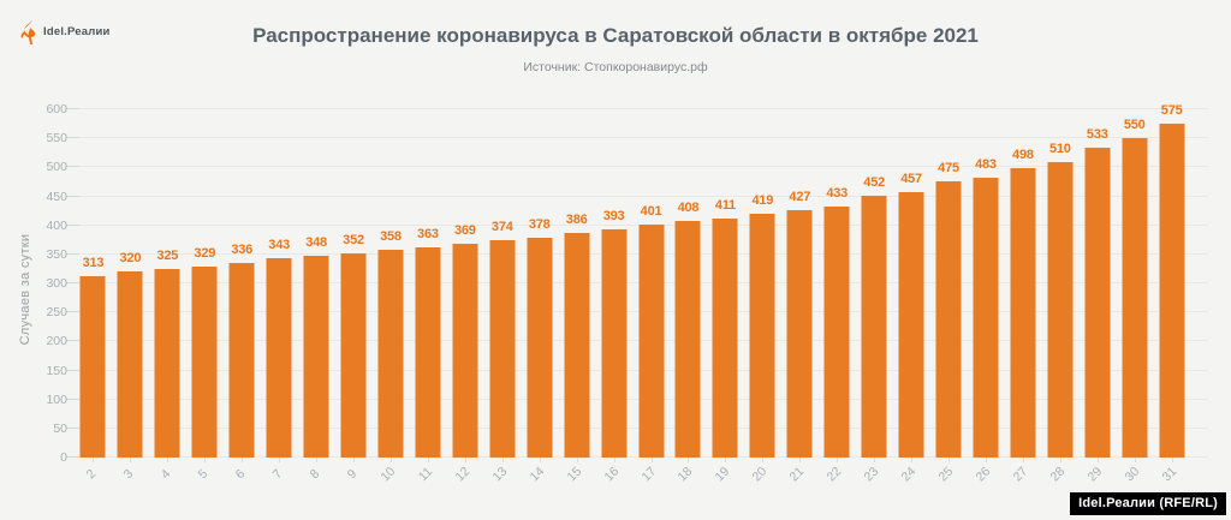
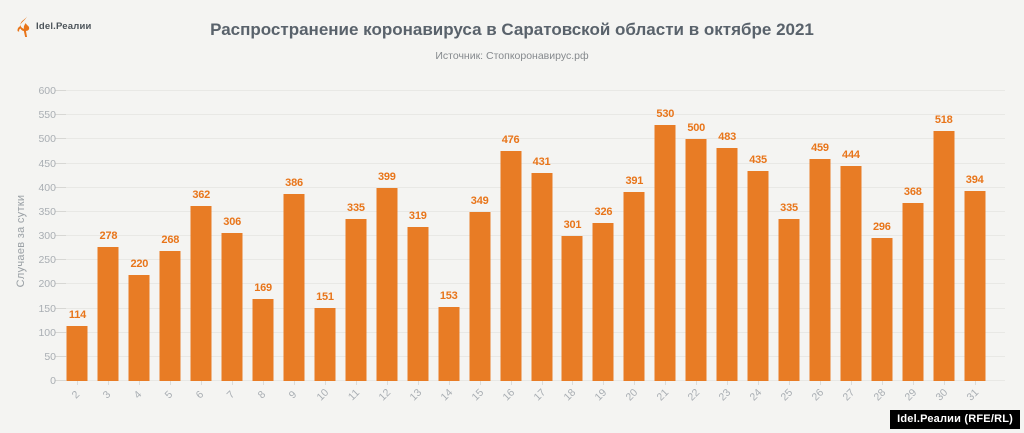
2: 313 -> 114
3: 320 -> 278
4: 325 -> 220
5: 329 -> 268
6: 336 -> 362
7: 343 -> 306
8: 348 -> 169
9: 352 -> 386
10: 358 -> 151
11: 363 -> 335
12: 369 -> 399
13: 374 -> 319
14: 378 -> 153
15: 386 -> 349
16: 393 -> 476
17: 401 -> 431
18: 408 -> 301
19: 411 -> 326
20: 419 -> 391
21: 427 -> 530
22: 433 -> 500
23: 452 -> 483
24: 457 -> 435
25: 475 -> 335
26: 483 -> 459
27: 498 -> 444
28: 510 -> 296
29: 533 -> 368
30: 550 -> 518
31: 575 -> 394
